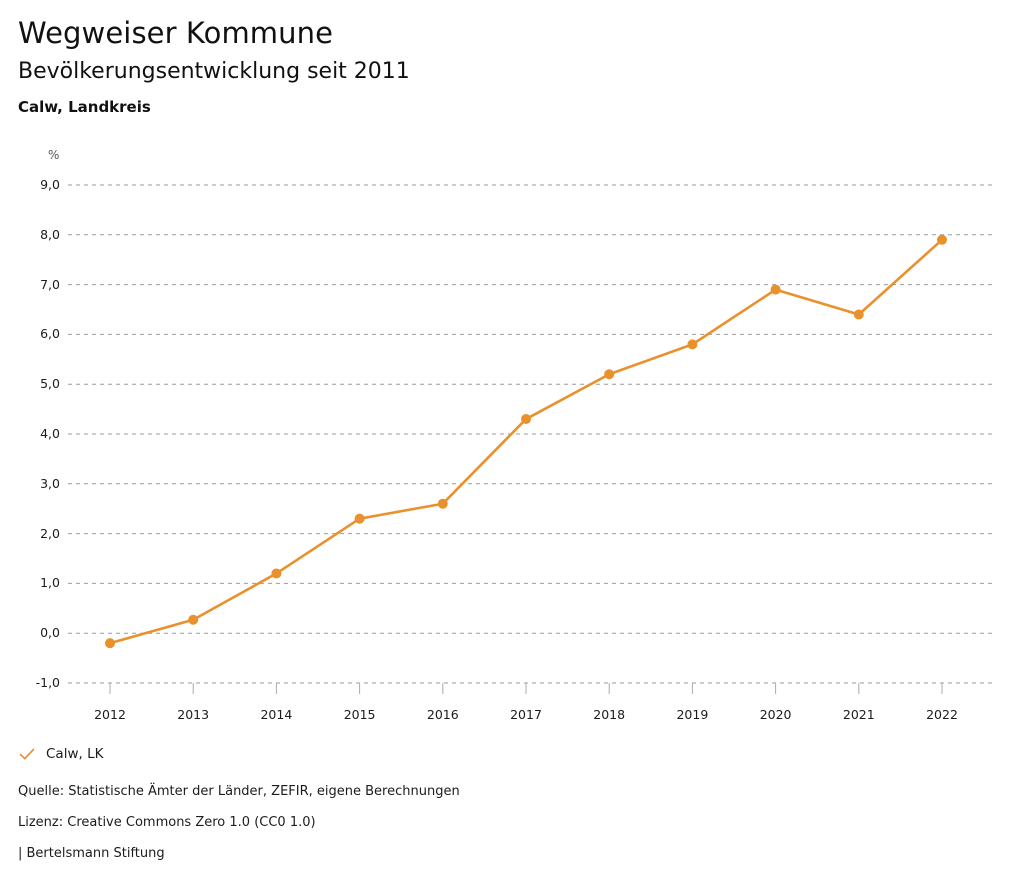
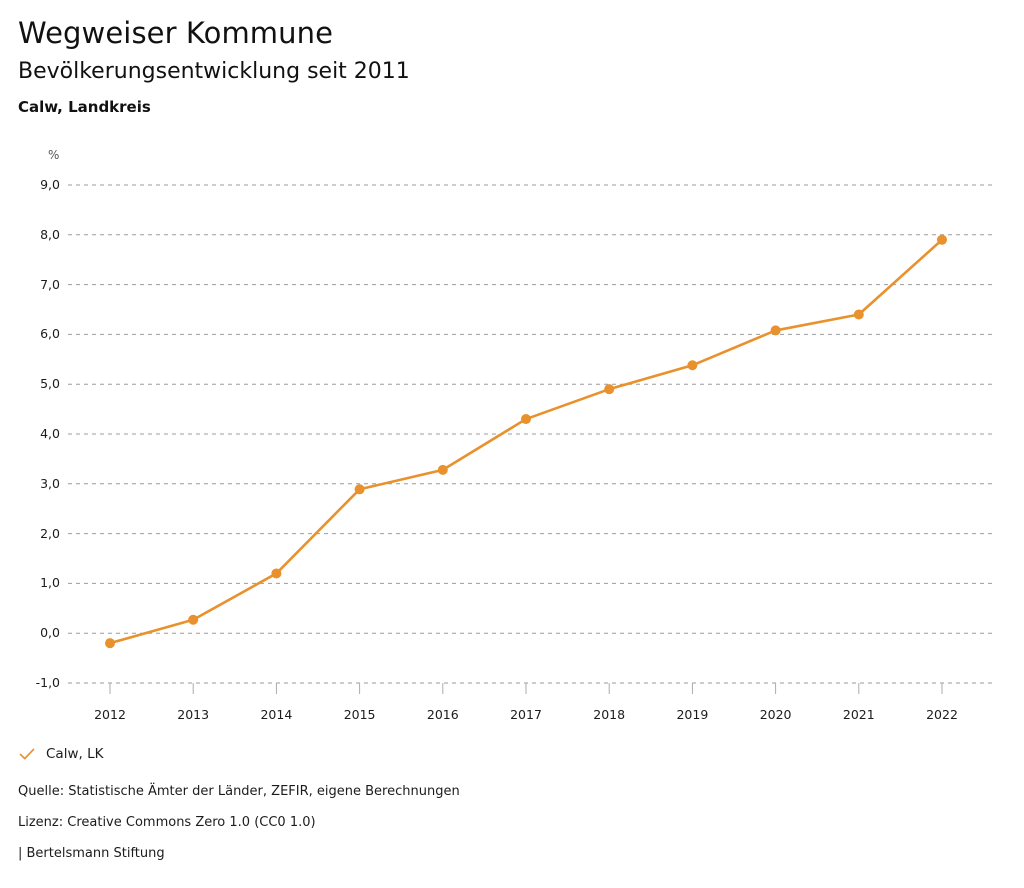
2015: 2,3 -> 2,9
2016: 2,6 -> 3,3
2018: 5,2 -> 4,9
2019: 5,8 -> 5,4
2020: 6,9 -> 6,1
